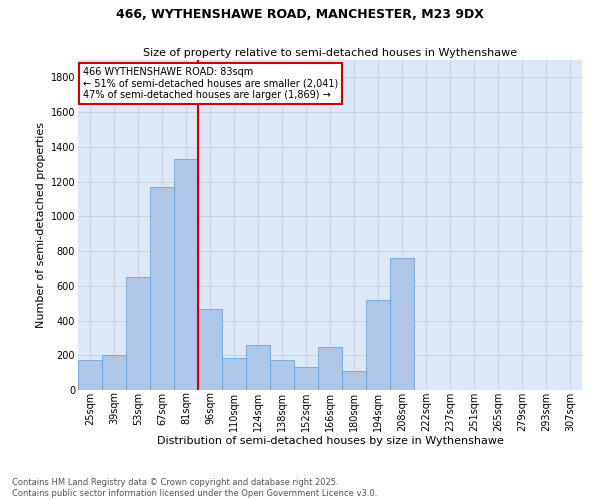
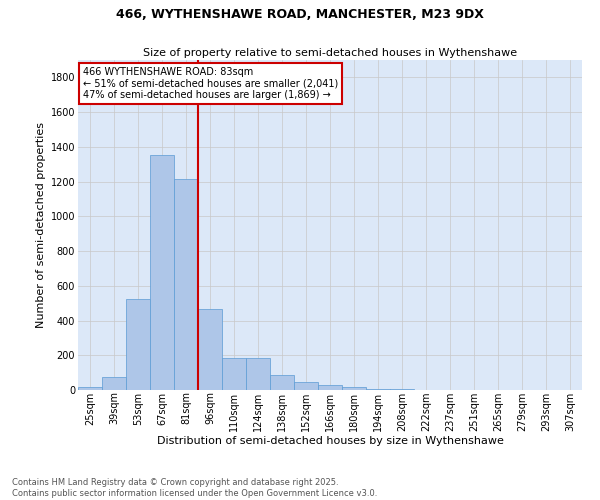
25sqm: 170 -> 20
39sqm: 200 -> 80
53sqm: 650 -> 520
67sqm: 1170 -> 1360
81sqm: 1330 -> 1220
124sqm: 260 -> 180
138sqm: 170 -> 80
152sqm: 130 -> 40
166sqm: 250 -> 30
180sqm: 110 -> 20
194sqm: 520 -> 0
208sqm: 760 -> 0
